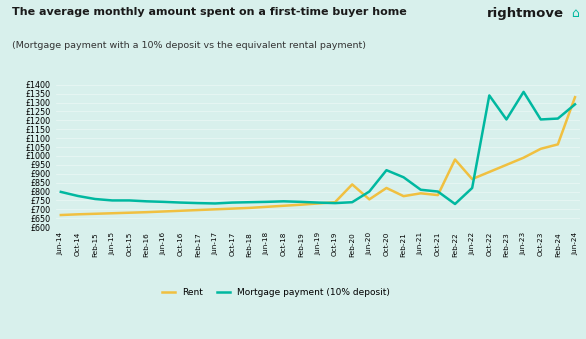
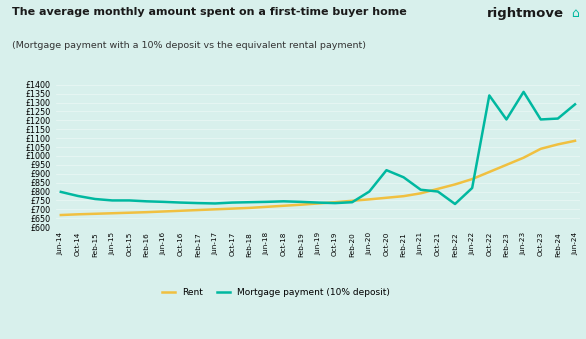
Rent/Feb-20: £840 -> £750
Rent/Oct-20: £820 -> £760
Rent/Oct-21: £780 -> £820
Rent/Feb-22: £980 -> £840
Rent/Jun-24: £1330 -> £1080
